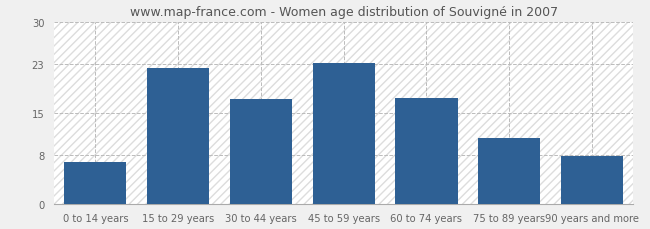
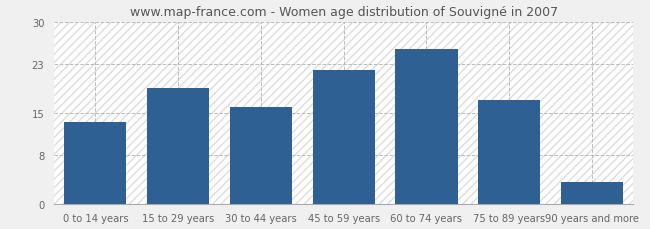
0 to 14 years: 6.8 -> 13.5
15 to 29 years: 22.4 -> 19.0
30 to 44 years: 17.2 -> 16.0
45 to 59 years: 23.2 -> 22.0
60 to 74 years: 17.4 -> 25.5
75 to 89 years: 10.8 -> 17.0
90 years and more: 7.8 -> 3.5
